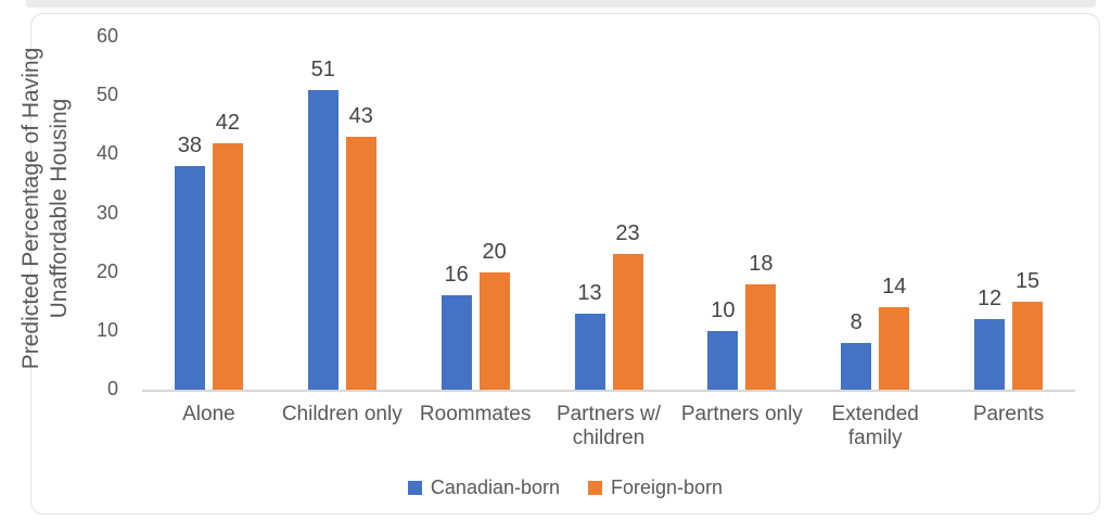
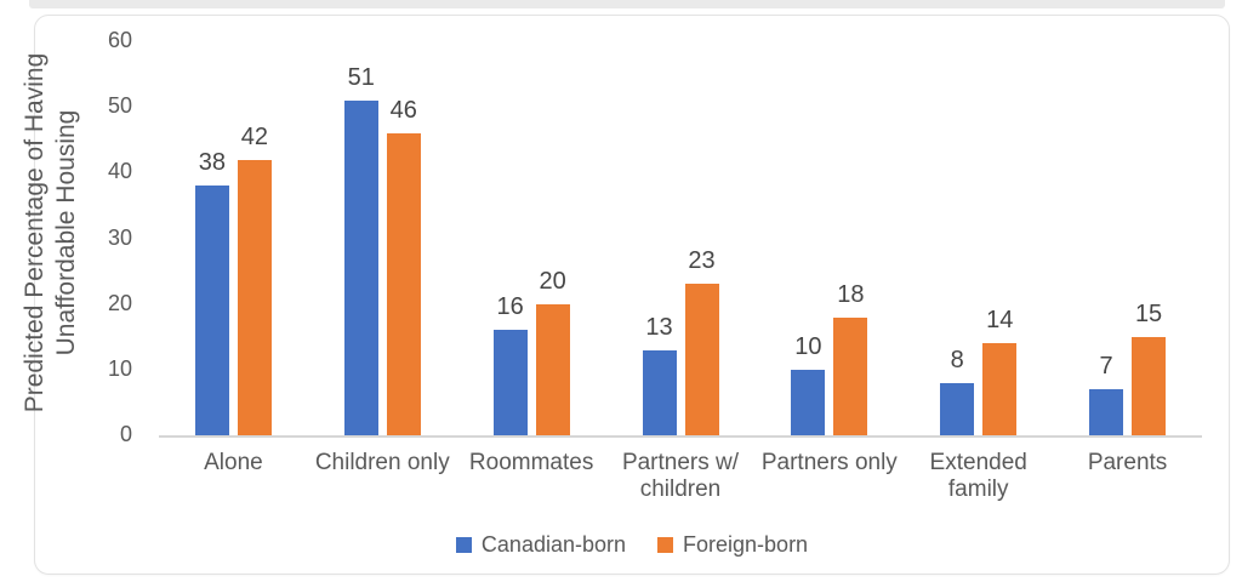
Foreign-born/Children only: 43 -> 46
Canadian-born/Parents: 12 -> 7
